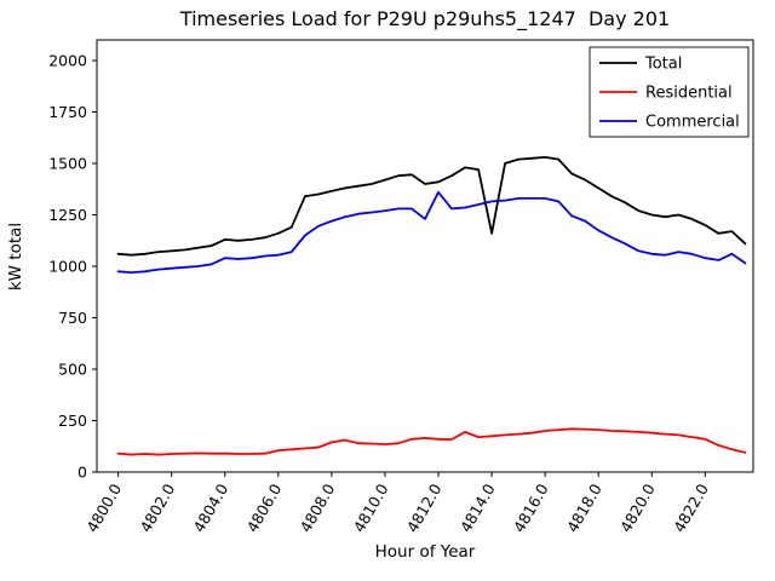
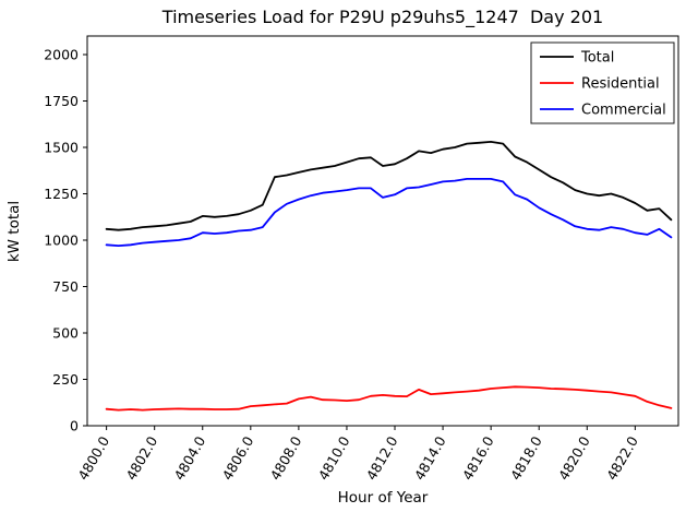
Commercial/4812.0: 1360 -> 1240
Total/4814.0: 1160 -> 1490
